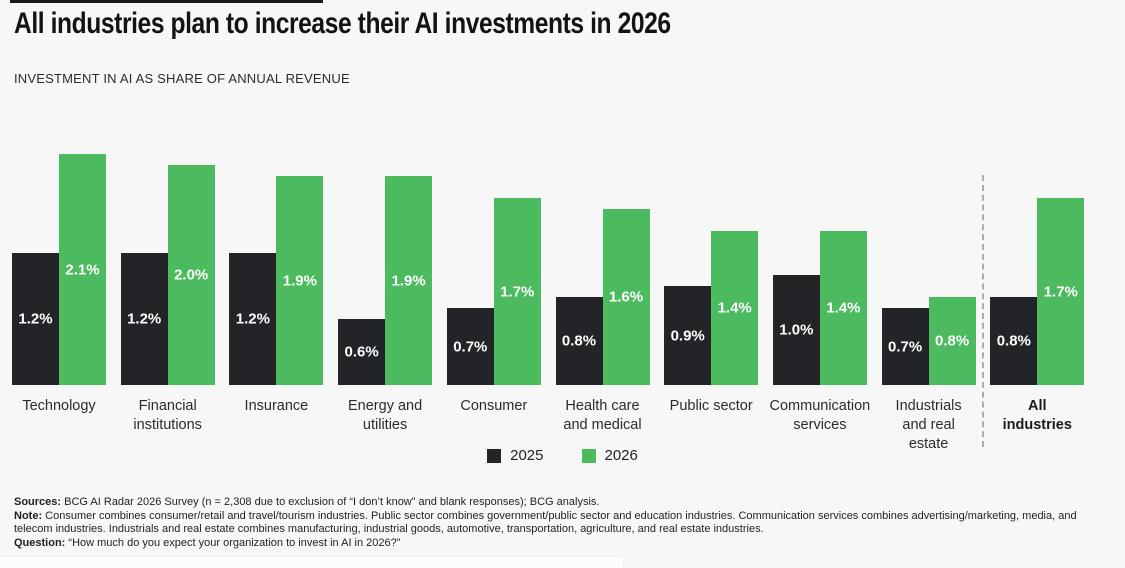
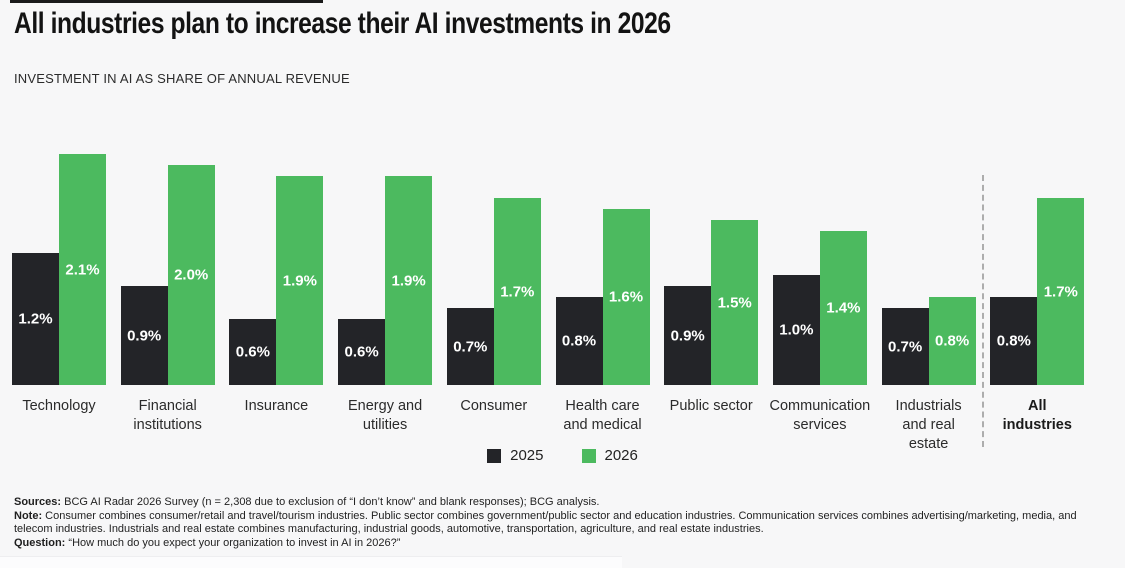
2025/Financial institutions: 1.2% -> 0.9%
2025/Insurance: 1.2% -> 0.6%
2026/Public sector: 1.4% -> 1.5%
